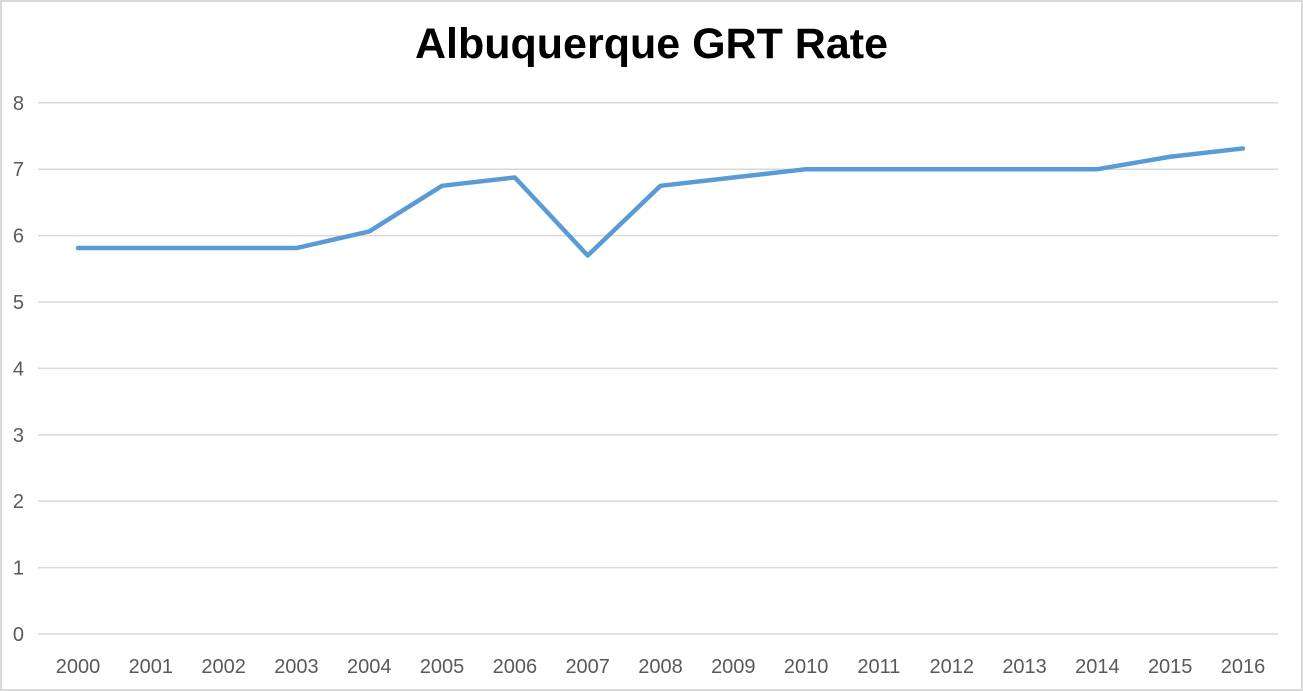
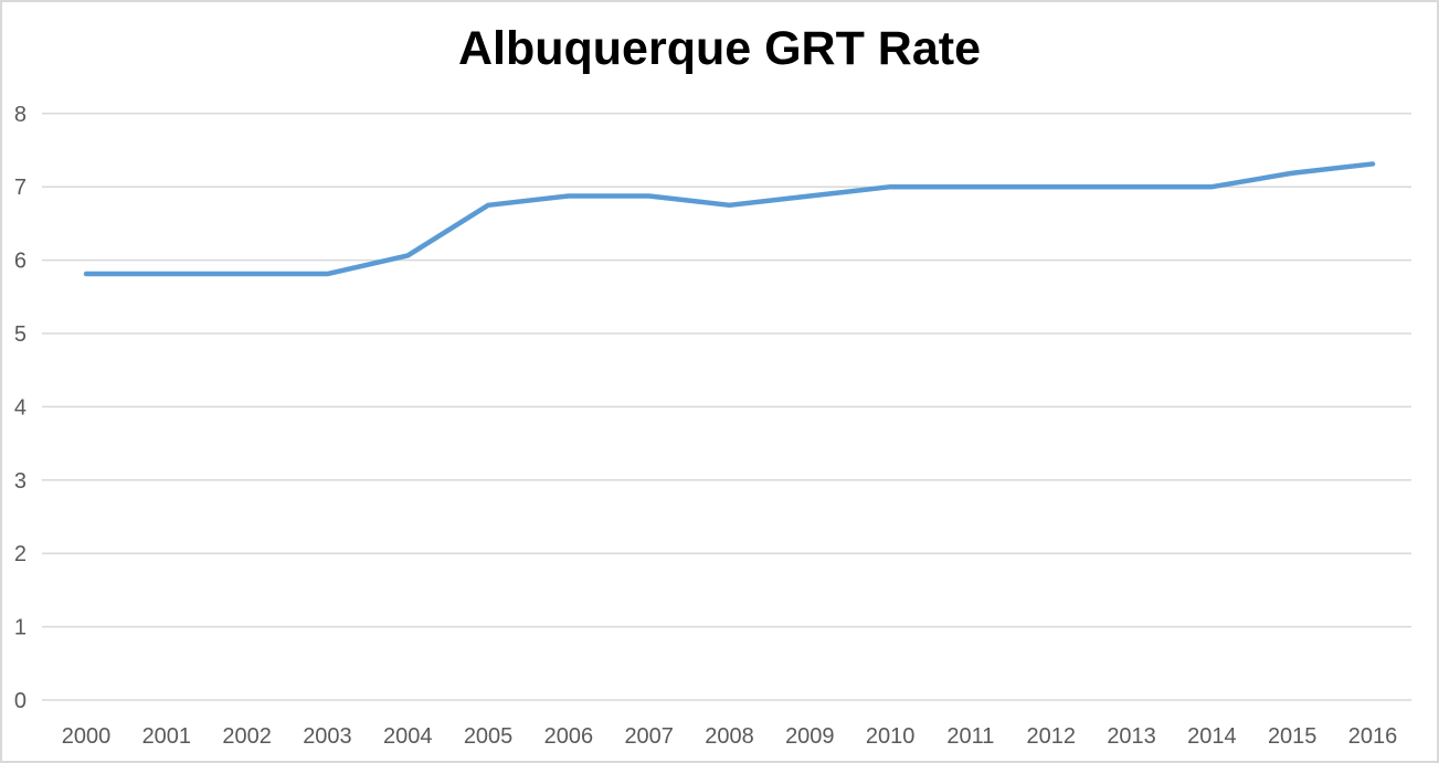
2007: 5.7 -> 6.9
